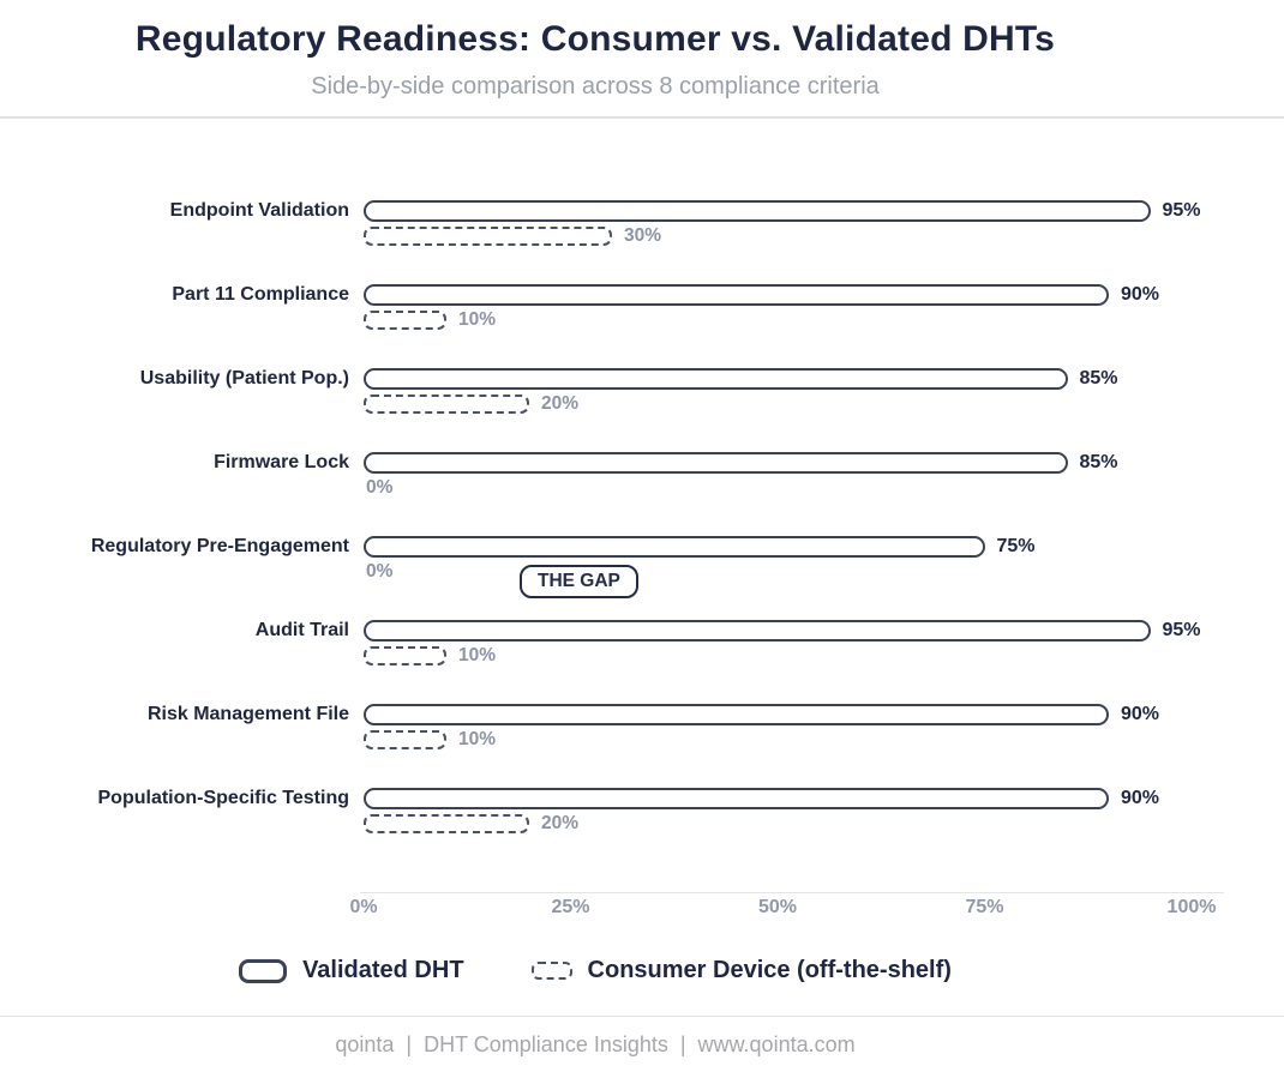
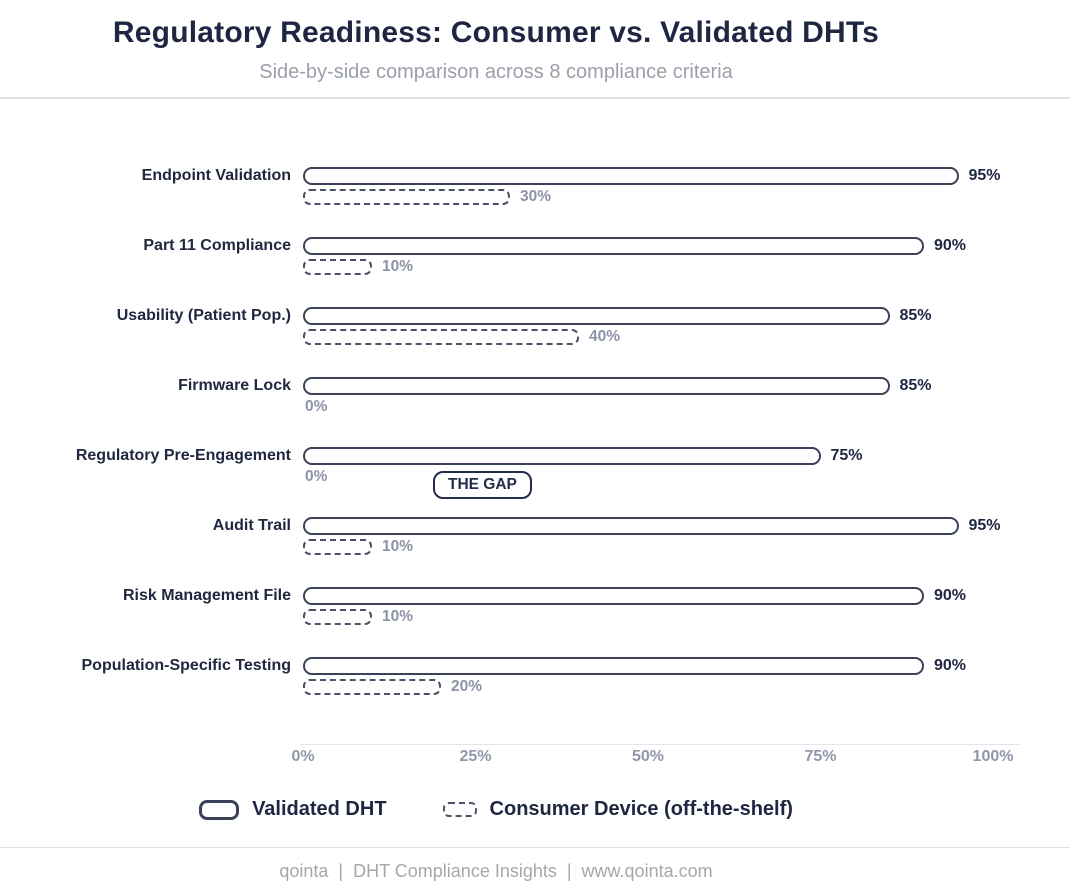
Consumer Device (off-the-shelf)/Usability (Patient Pop.): 20% -> 40%
